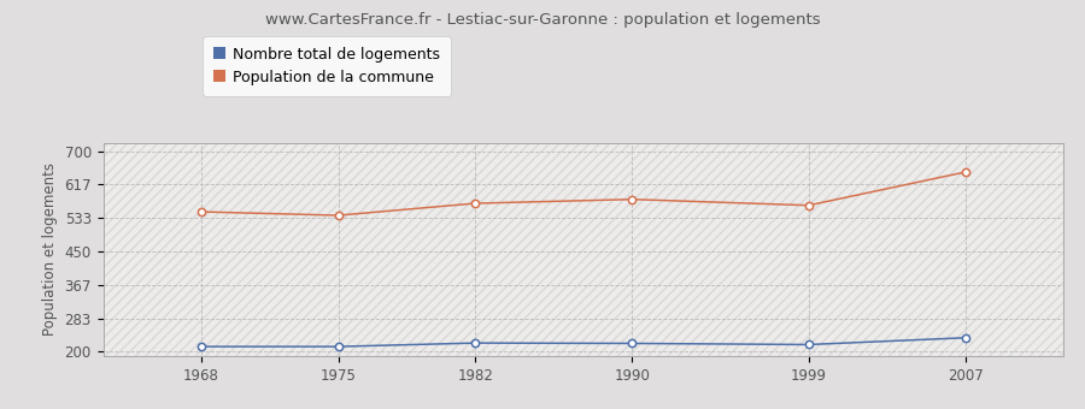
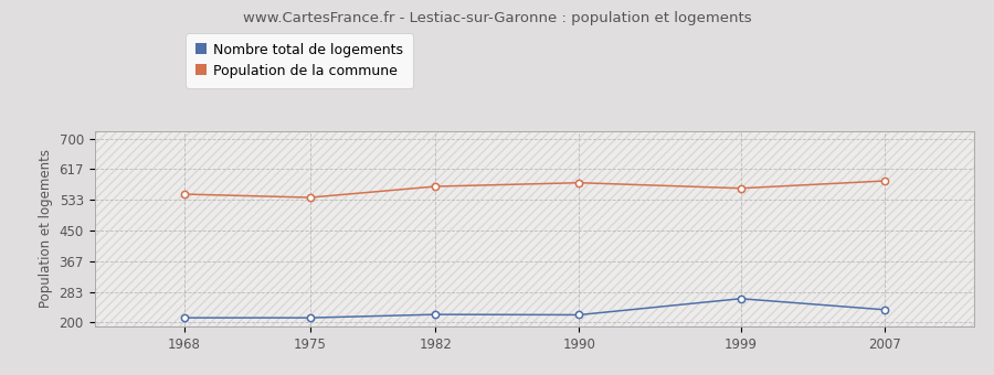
Nombre total de logements/1999: 218 -> 265
Population de la commune/2007: 648 -> 585
